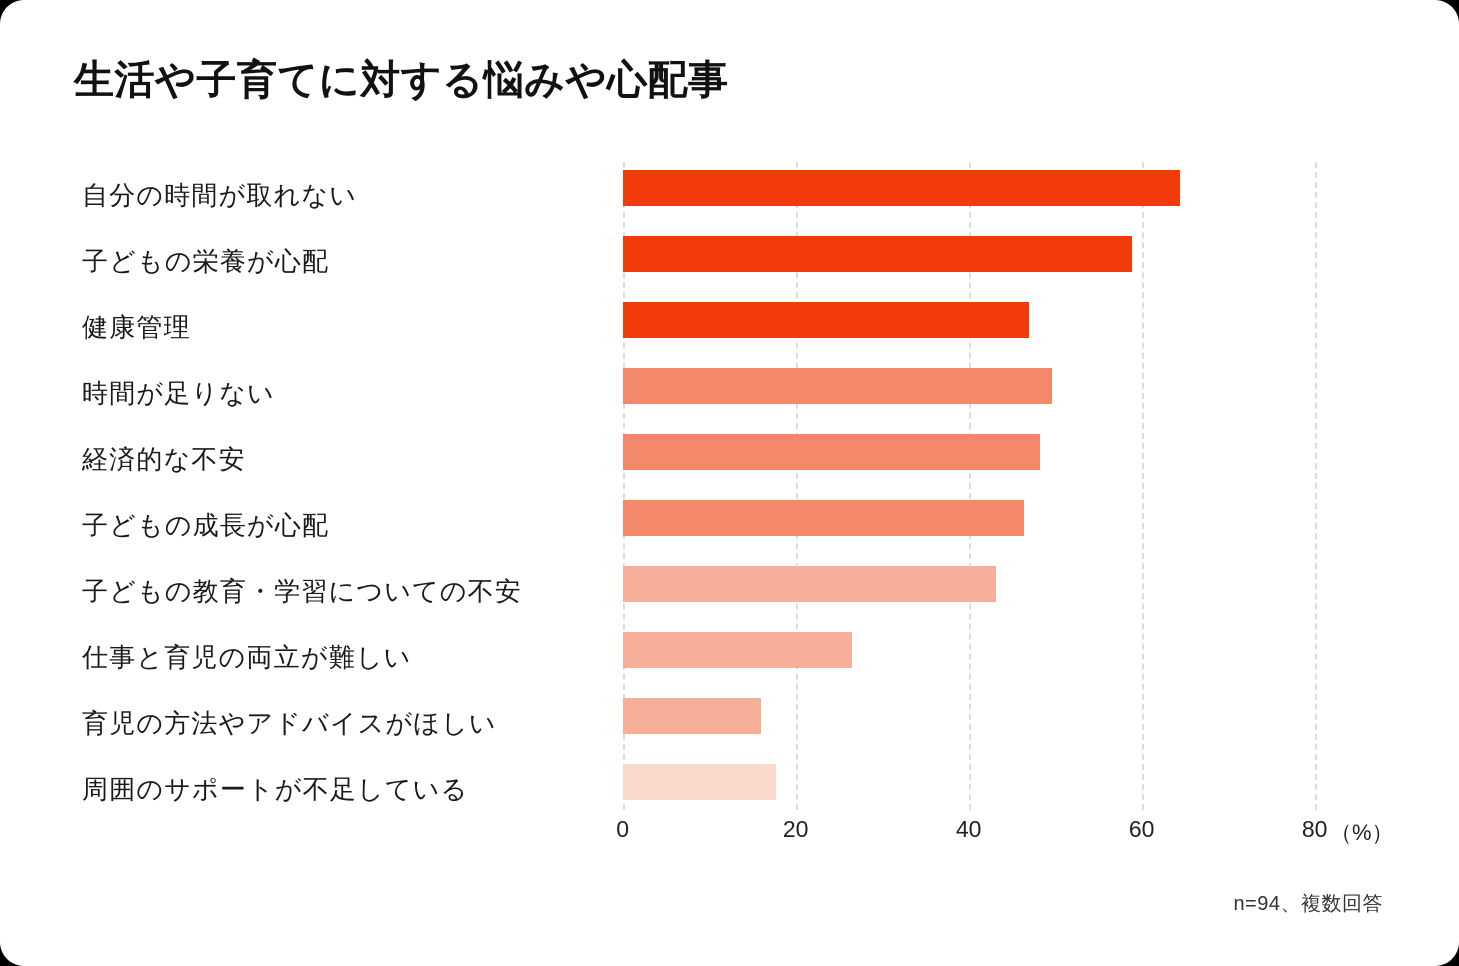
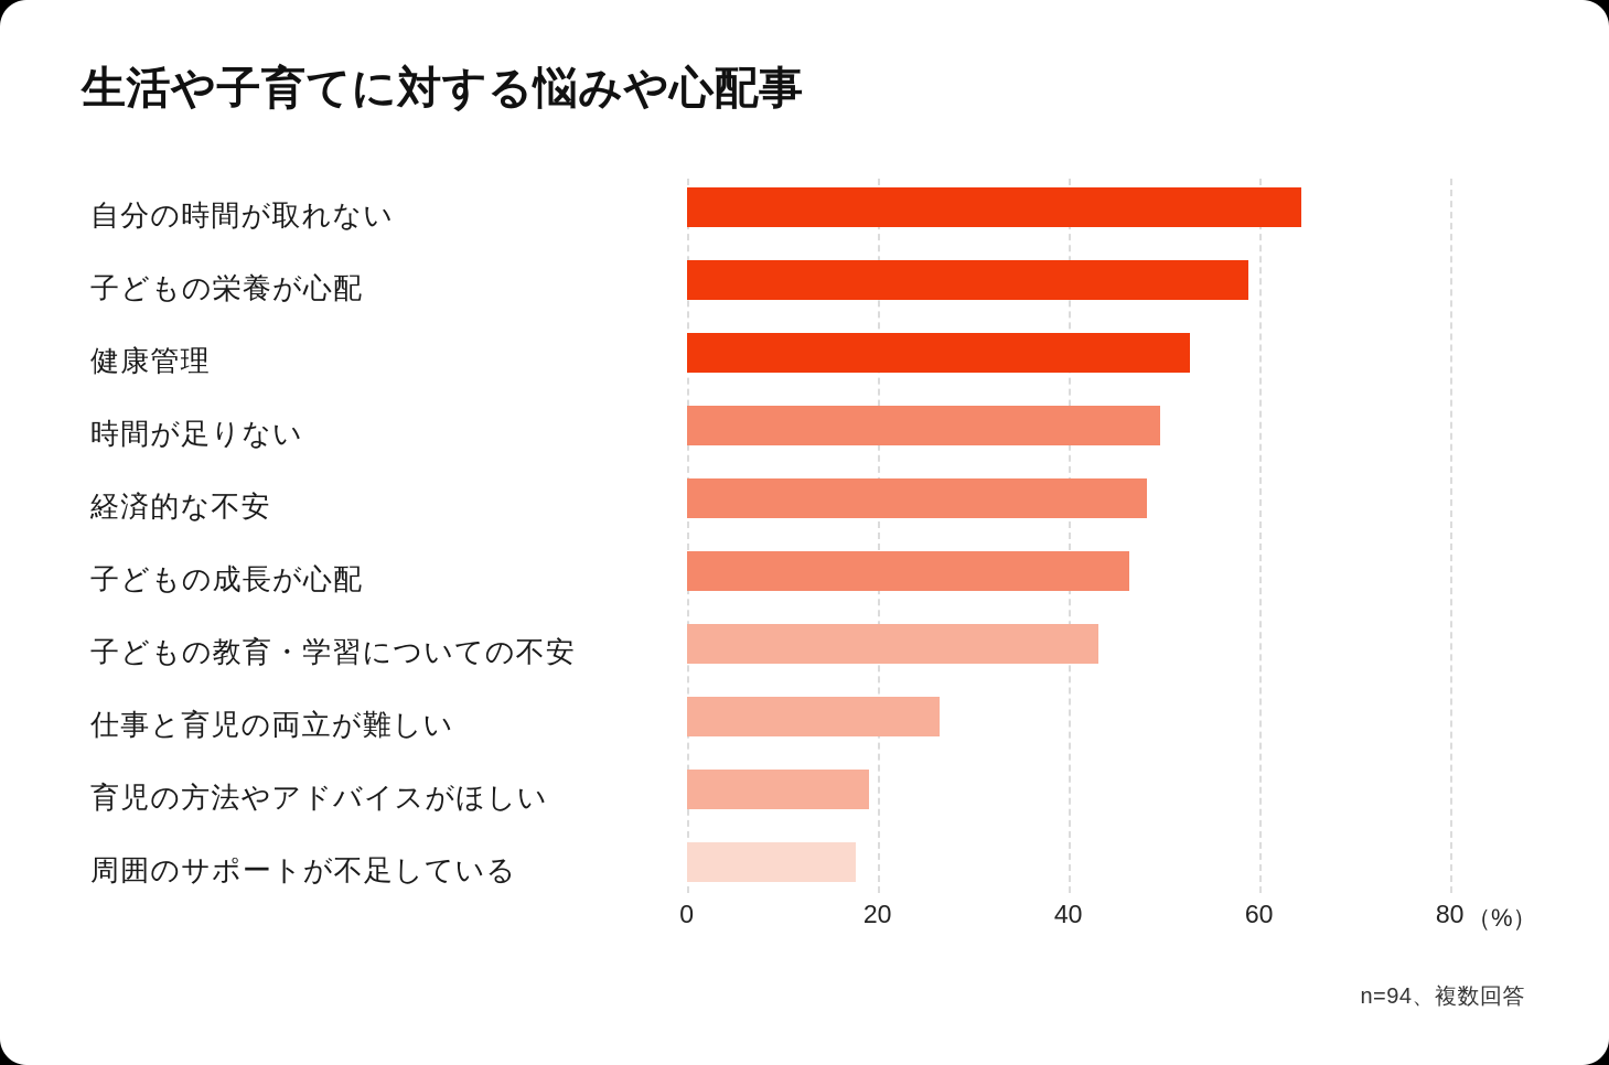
健康管理: 47 -> 53
育児の方法やアドバイスがほしい: 16 -> 19
